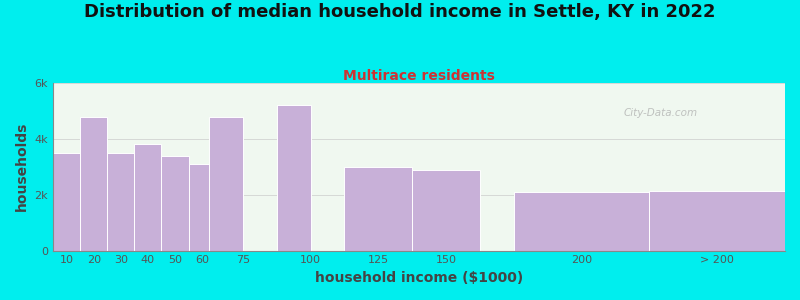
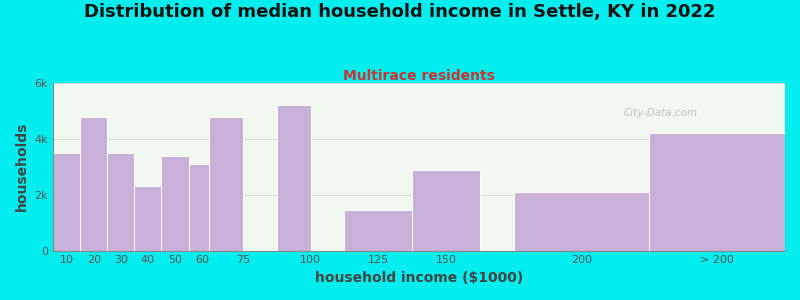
40: 3.80k -> 2.30k
125: 3.00k -> 1.45k
> 200: 2.15k -> 4.20k
